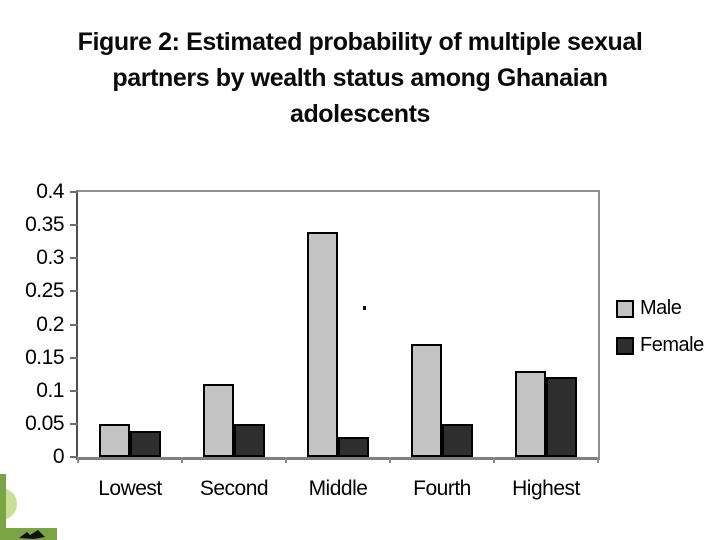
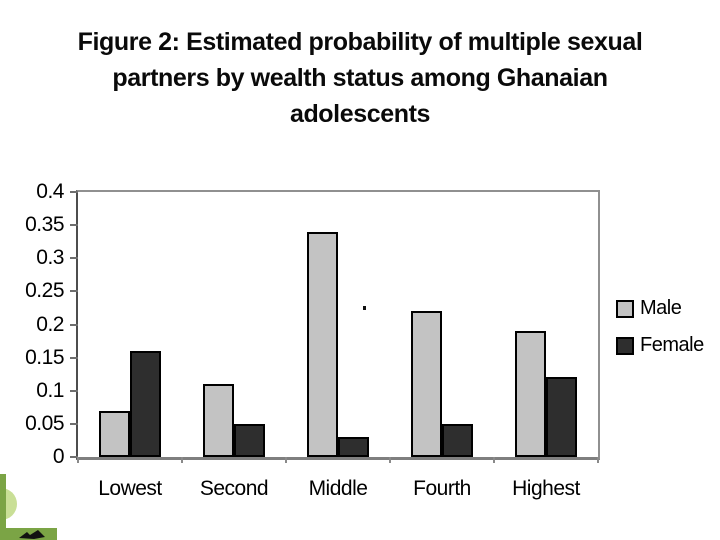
Male/Lowest: 0.05 -> 0.07
Female/Lowest: 0.04 -> 0.16
Male/Fourth: 0.17 -> 0.22
Male/Highest: 0.13 -> 0.19
